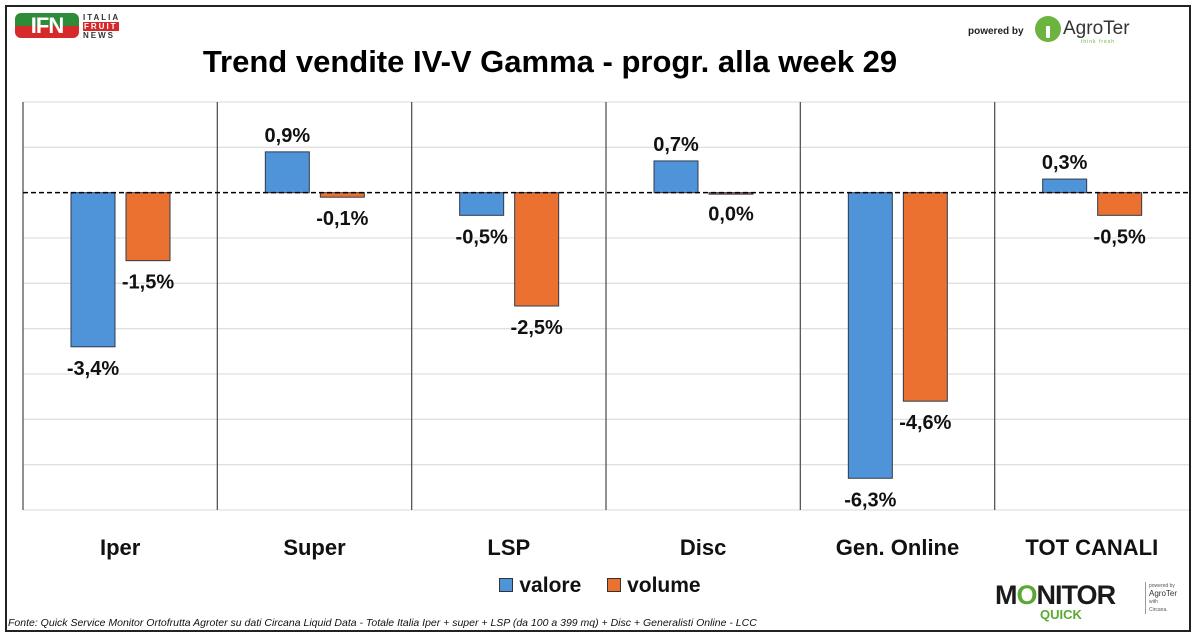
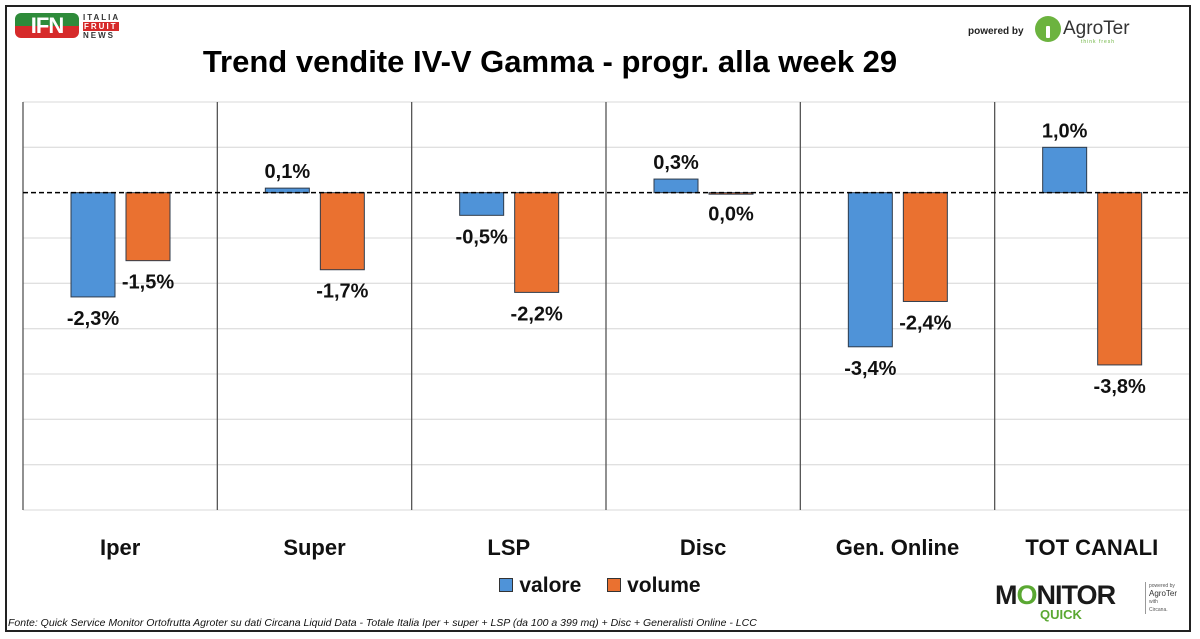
valore/Iper: -3,4% -> -2,3%
valore/Super: 0,9% -> 0,1%
volume/Super: -0,1% -> -1,7%
volume/LSP: -2,5% -> -2,2%
valore/Disc: 0,7% -> 0,3%
valore/Gen. Online: -6,3% -> -3,4%
volume/Gen. Online: -4,6% -> -2,4%
valore/TOT CANALI: 0,3% -> 1,0%
volume/TOT CANALI: -0,5% -> -3,8%
